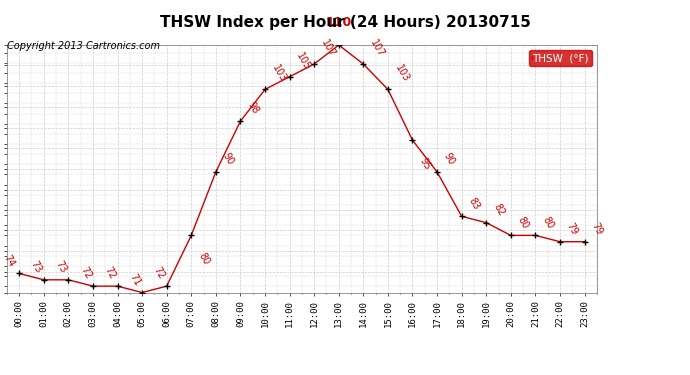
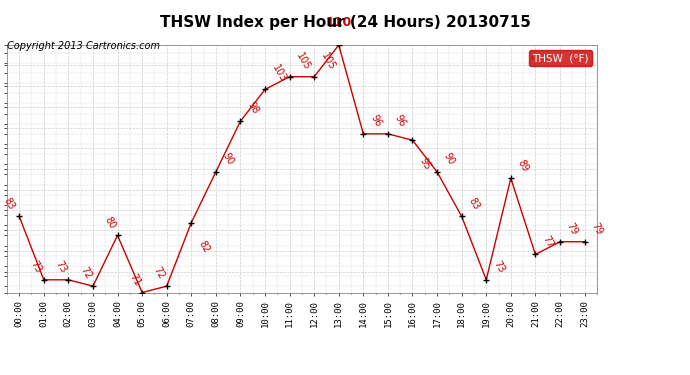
00:00: 74 -> 83
04:00: 72 -> 80
07:00: 80 -> 82
12:00: 107 -> 105
14:00: 107 -> 96
15:00: 103 -> 96
19:00: 82 -> 73
20:00: 80 -> 89
21:00: 80 -> 77
